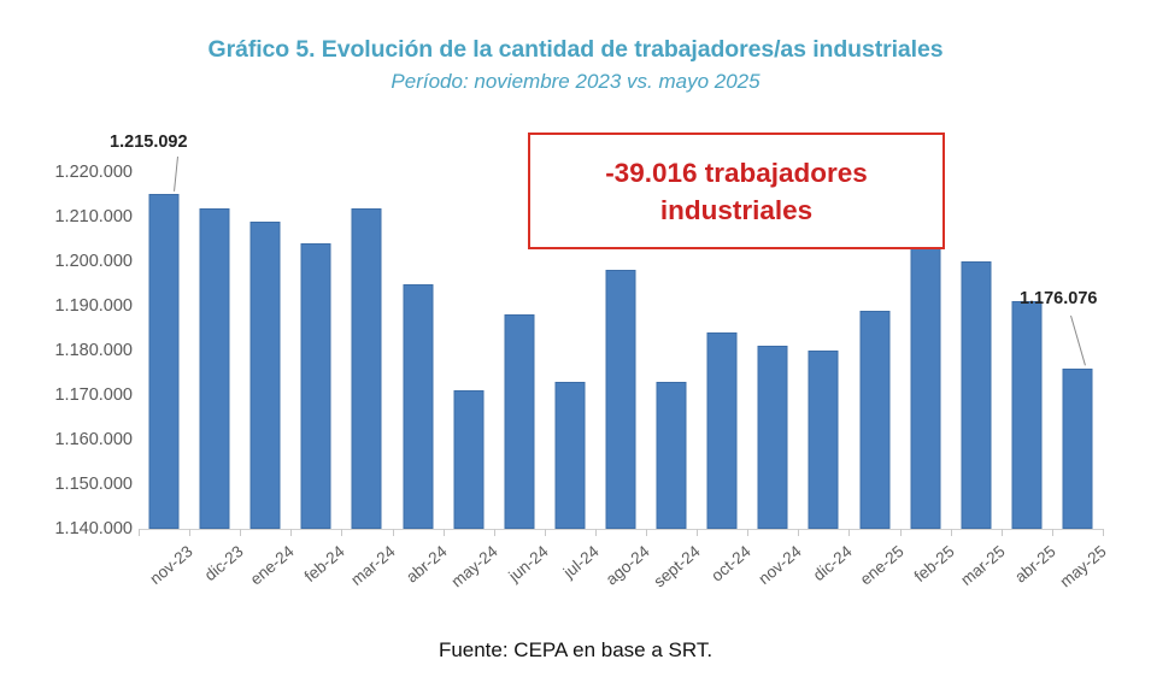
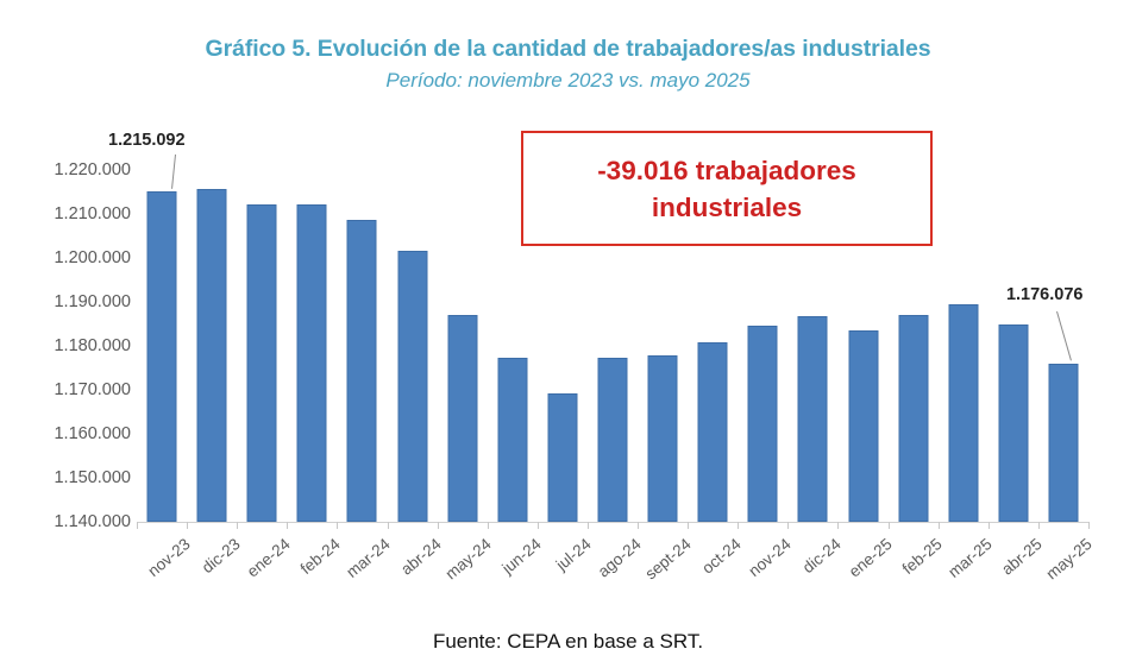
dic-23: 1212000 -> 1216000
ene-24: 1209000 -> 1212000
feb-24: 1204000 -> 1212000
mar-24: 1212000 -> 1209000
abr-24: 1195000 -> 1202000
may-24: 1171000 -> 1187000
jun-24: 1188000 -> 1177000
jul-24: 1173000 -> 1169000
ago-24: 1198000 -> 1177000
sept-24: 1173000 -> 1178000
oct-24: 1184000 -> 1181000
nov-24: 1181000 -> 1184000
dic-24: 1180000 -> 1187000
ene-25: 1189000 -> 1184000
feb-25: 1215000 -> 1187000
mar-25: 1200000 -> 1190000
abr-25: 1191000 -> 1185000
